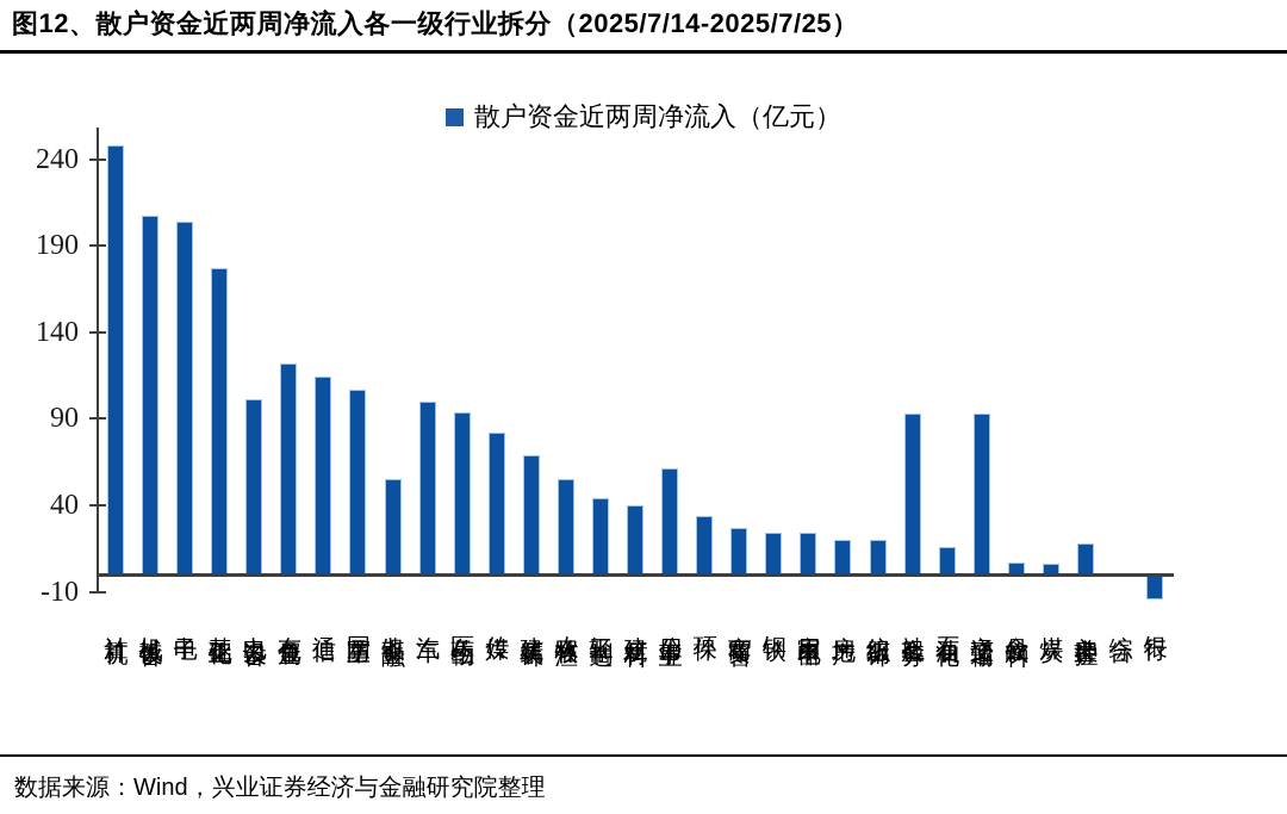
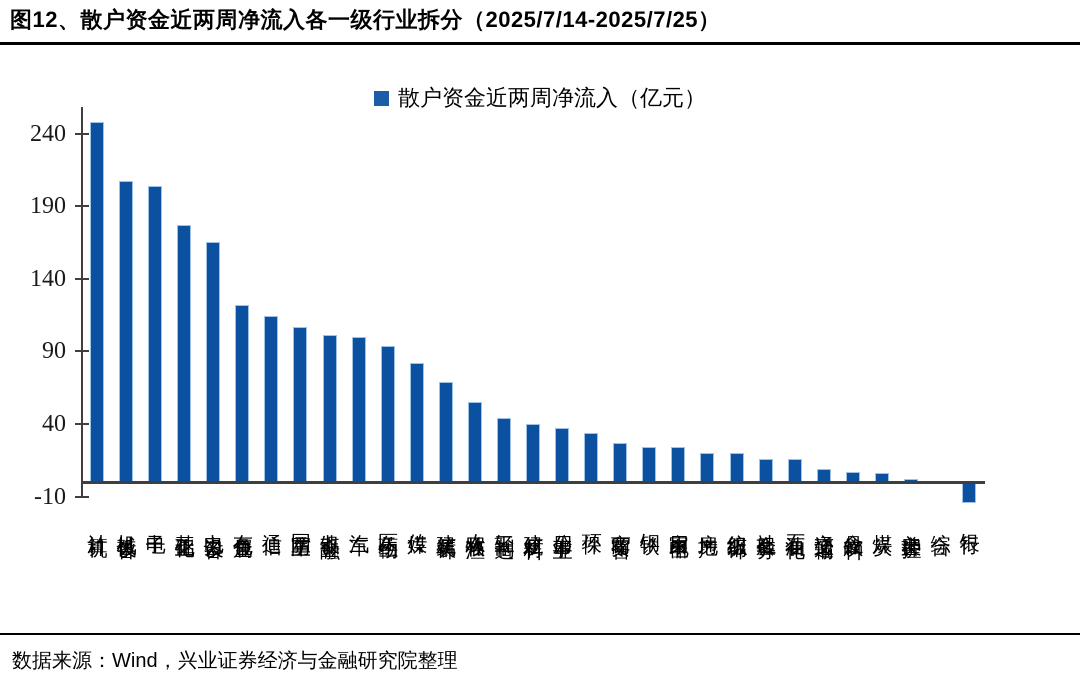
电力设备: 101 -> 165
非银金融: 55 -> 101
公用事业: 61 -> 37
社会服务: 93 -> 16
交通运输: 93 -> 9
美容护理: 18 -> 2
